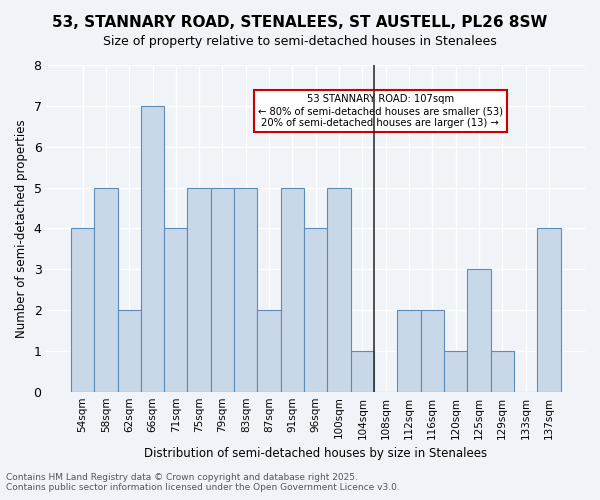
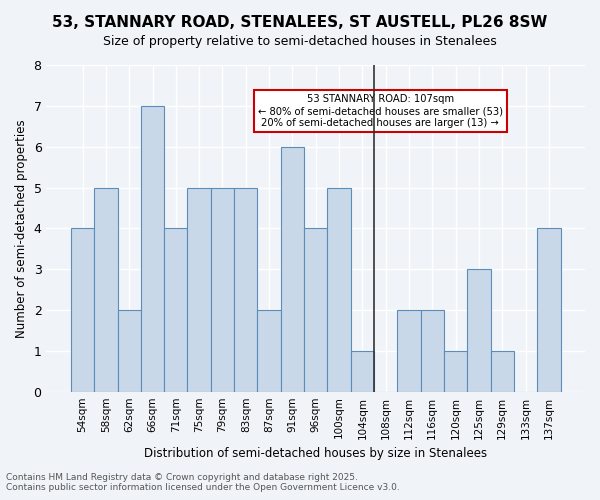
91sqm: 5 -> 6
